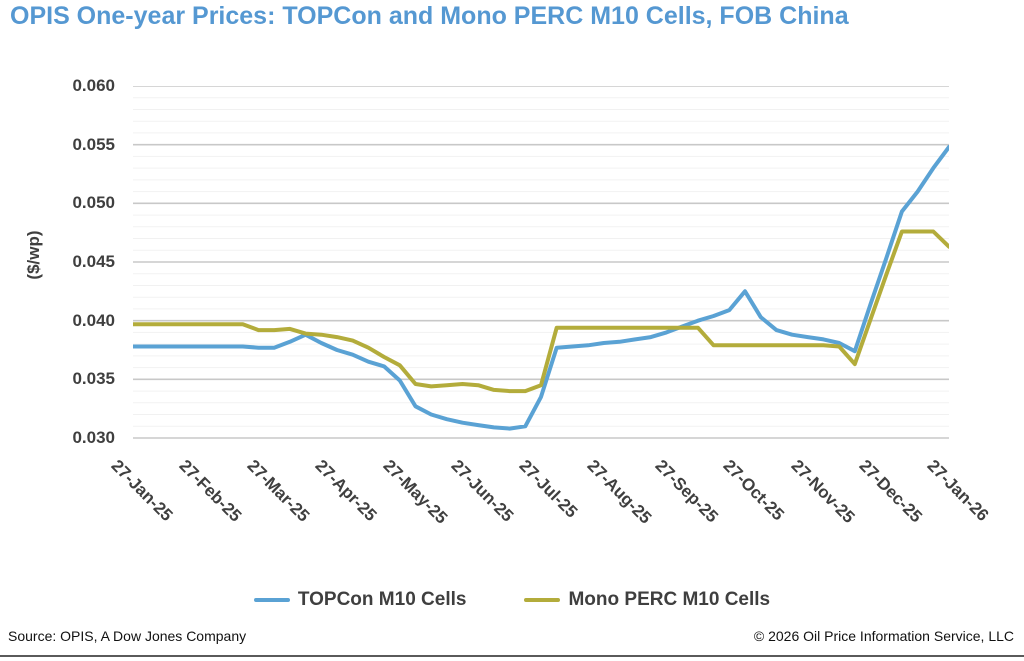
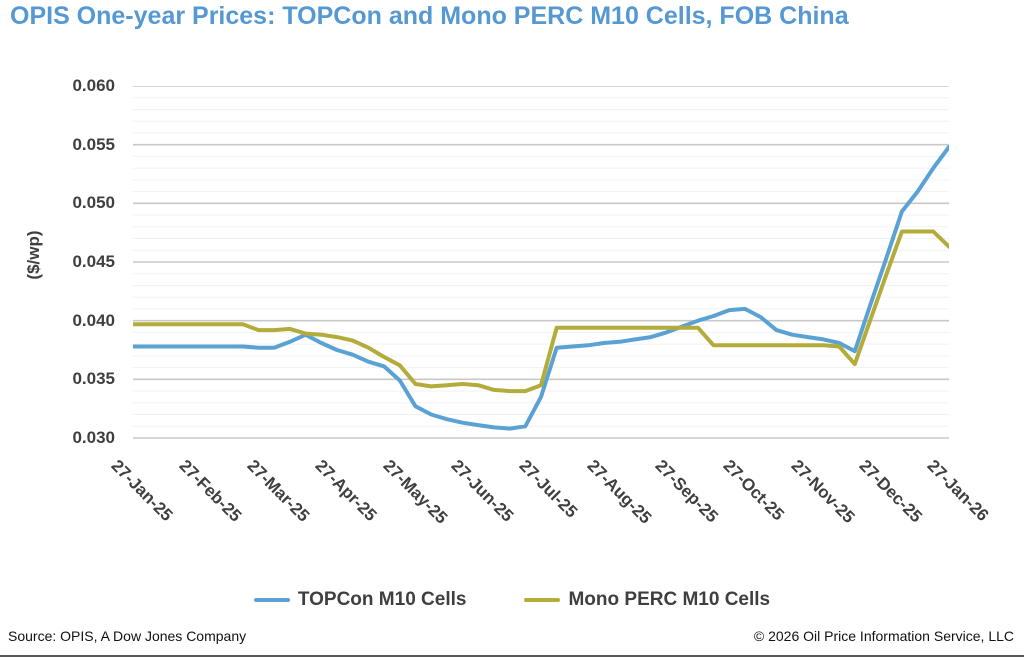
TOPCon M10 Cells/27-Oct-25: 0.0425 -> 0.0410
